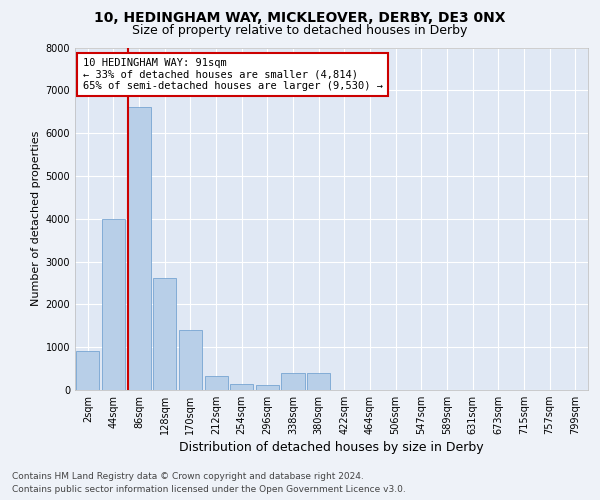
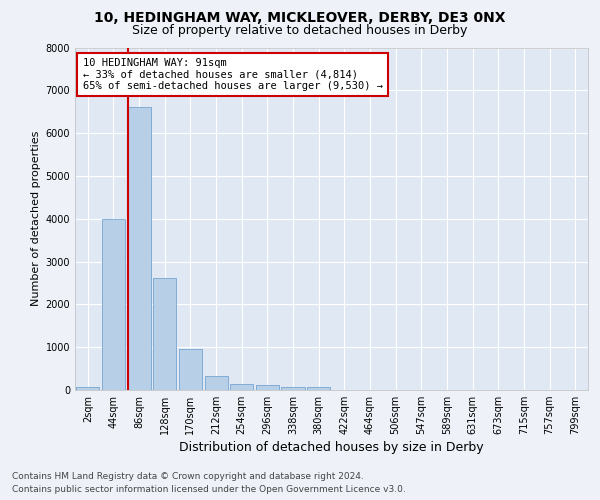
2sqm: 900 -> 70
170sqm: 1400 -> 950
338sqm: 400 -> 80
380sqm: 400 -> 80
